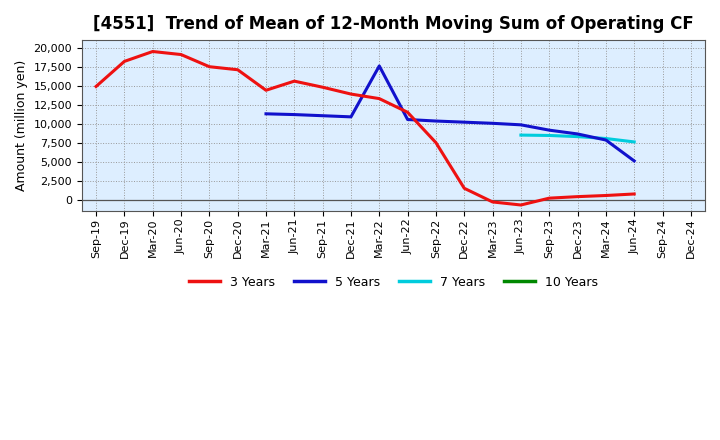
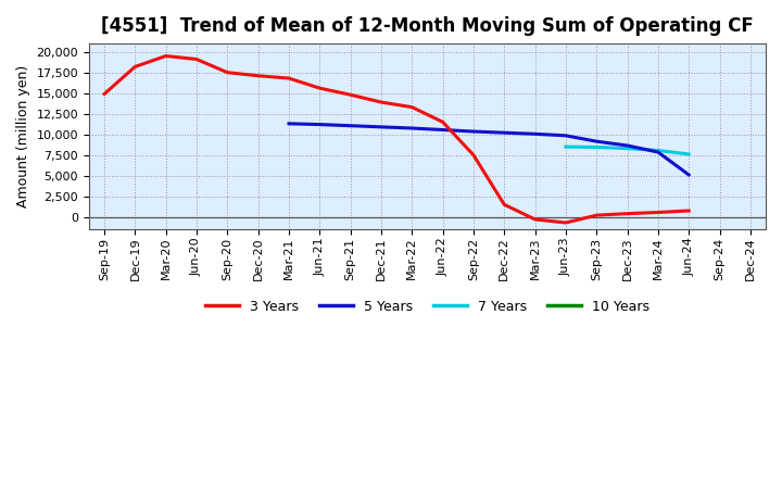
3 Years/Mar-21: 14,400 -> 16,800
5 Years/Mar-22: 17,600 -> 10,800
